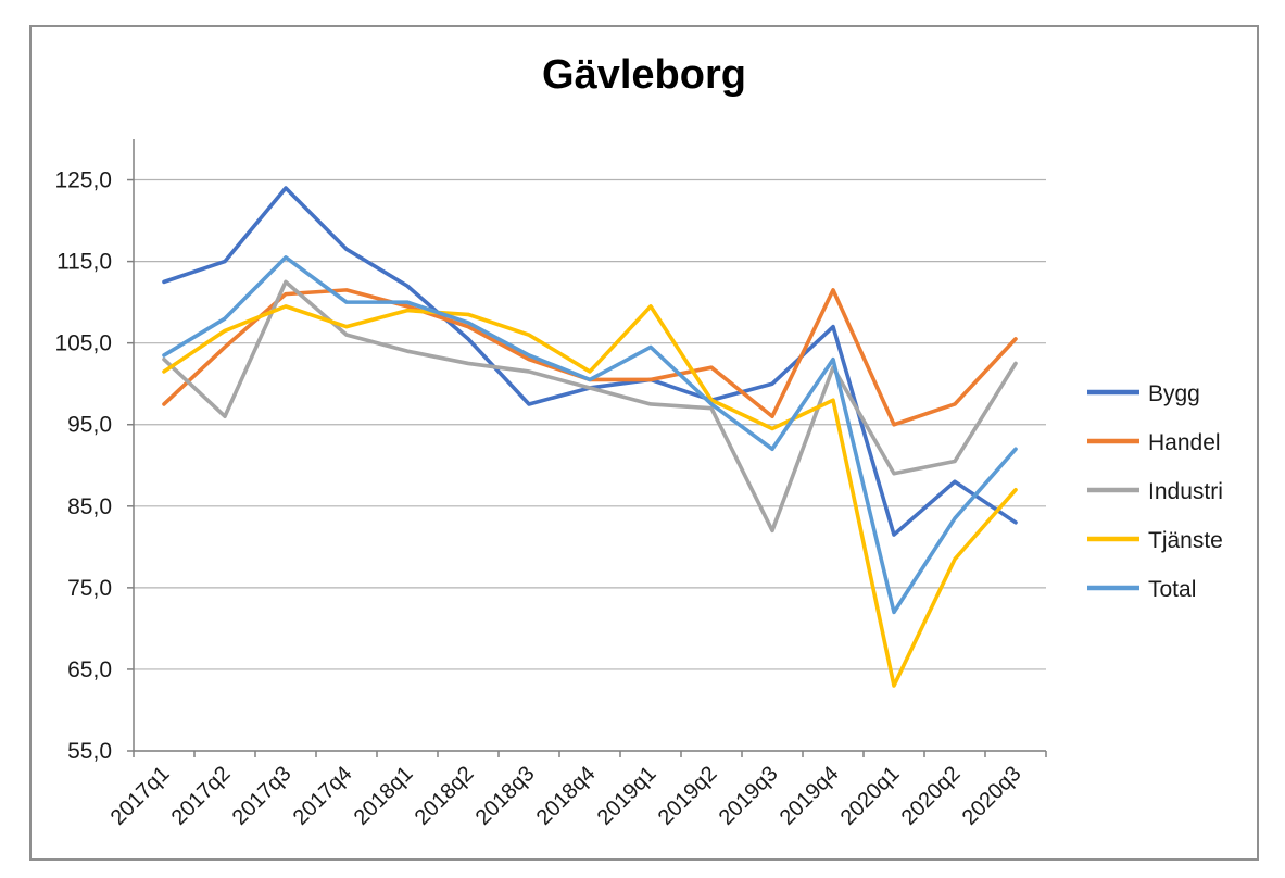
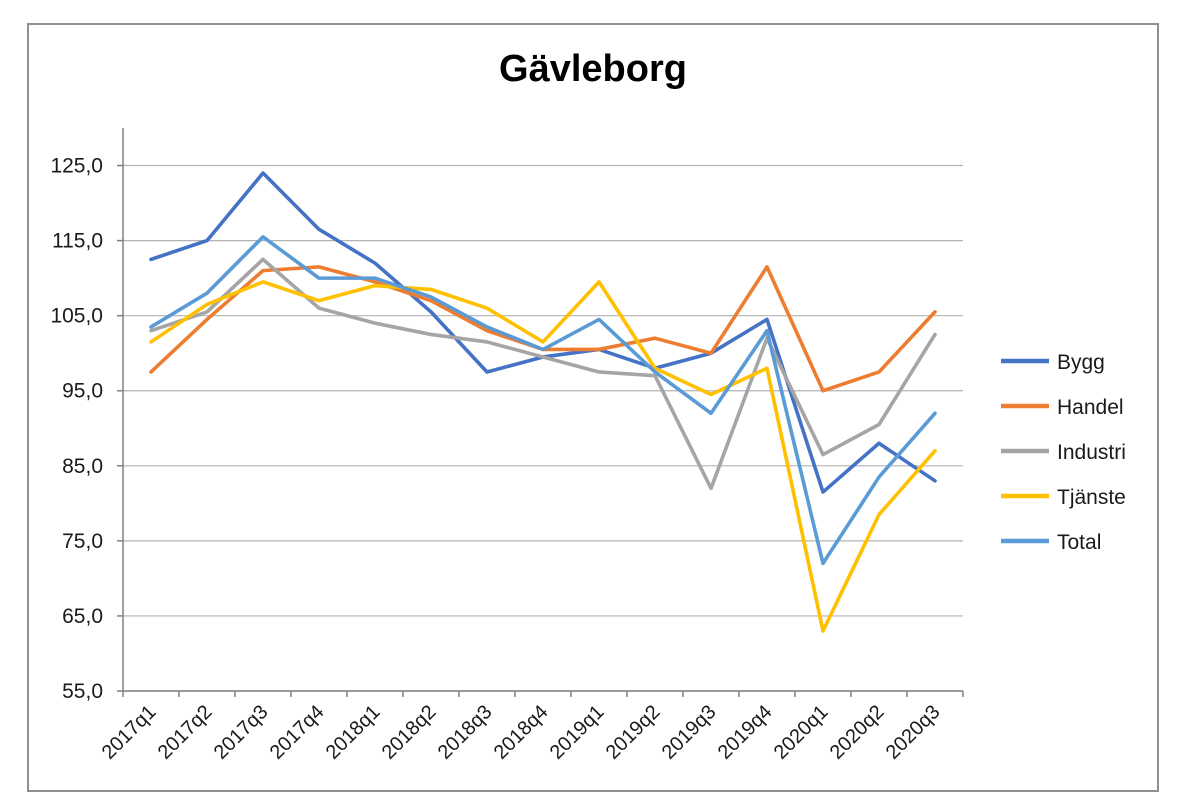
Industri/2017q2: 96 -> 106
Handel/2019q3: 96 -> 100
Bygg/2019q4: 107 -> 104
Industri/2020q1: 89 -> 86
